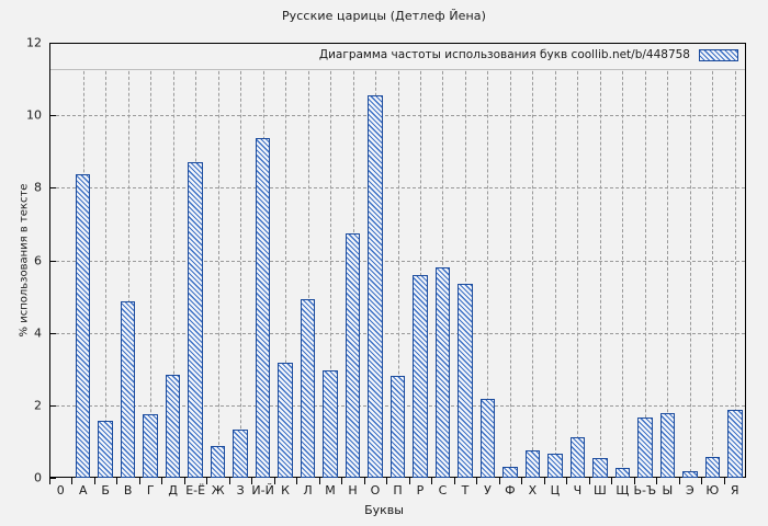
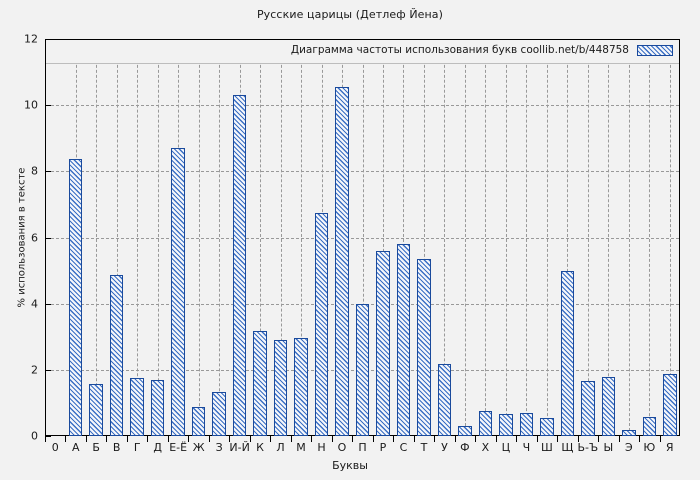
Д: 2.9 -> 1.7
И-Й: 9.4 -> 10.3
Л: 4.9 -> 2.9
П: 2.8 -> 4.0
Ч: 1.1 -> 0.7
Щ: 0.3 -> 5.0
